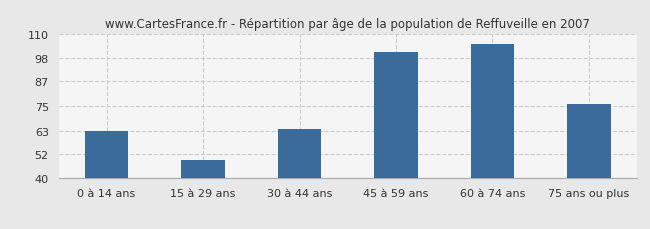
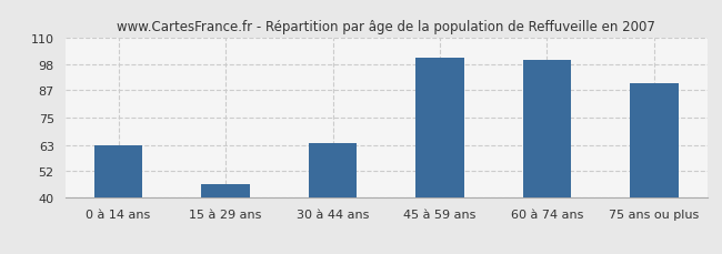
15 à 29 ans: 49 -> 46
60 à 74 ans: 105 -> 100
75 ans ou plus: 76 -> 90
